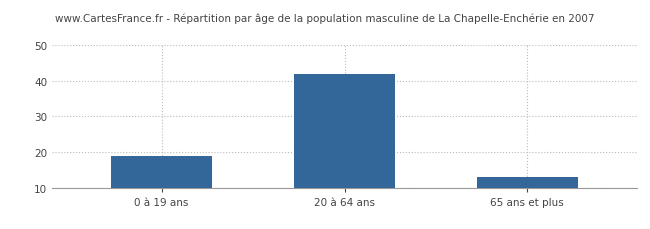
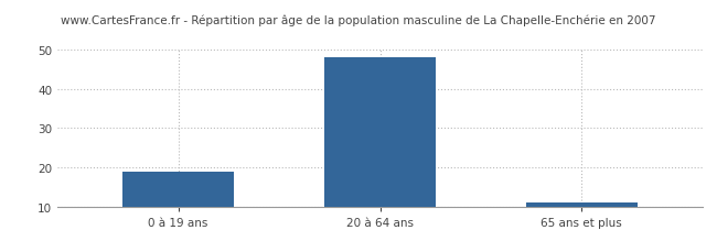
20 à 64 ans: 42 -> 48
65 ans et plus: 13 -> 11
